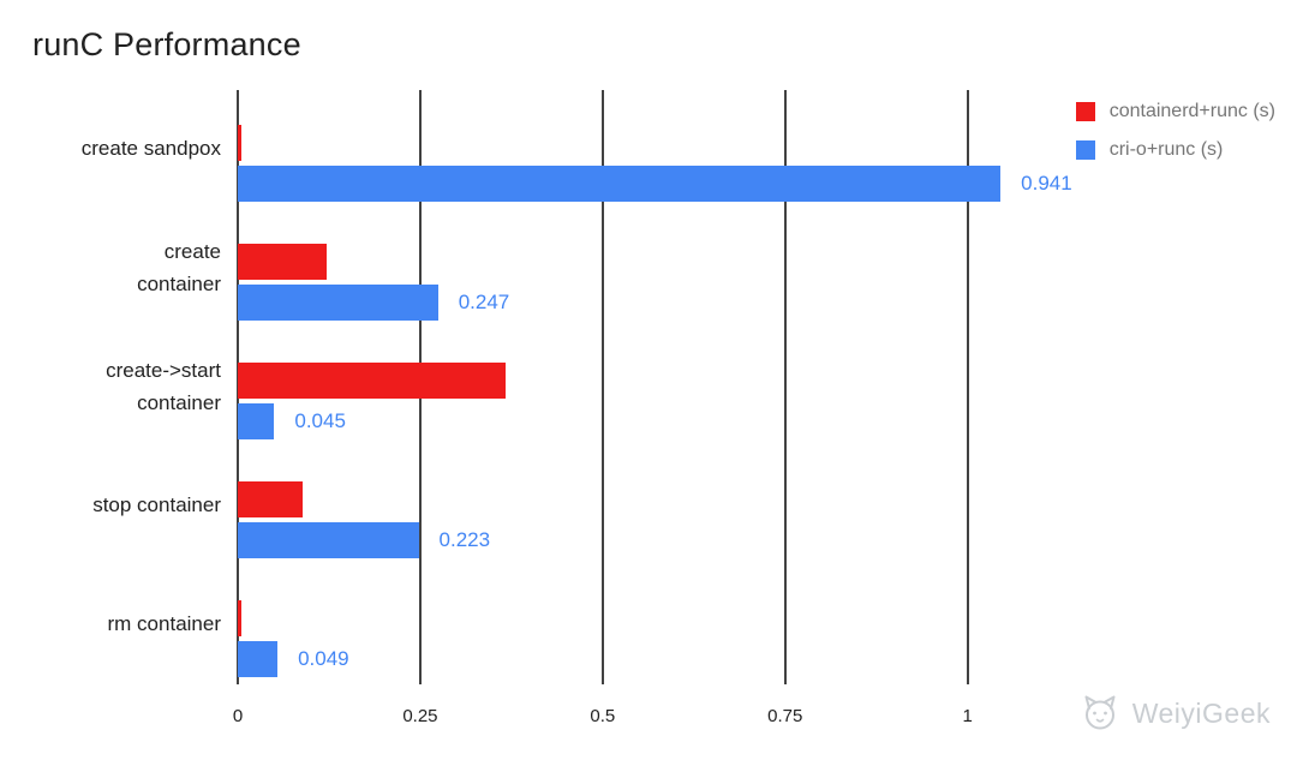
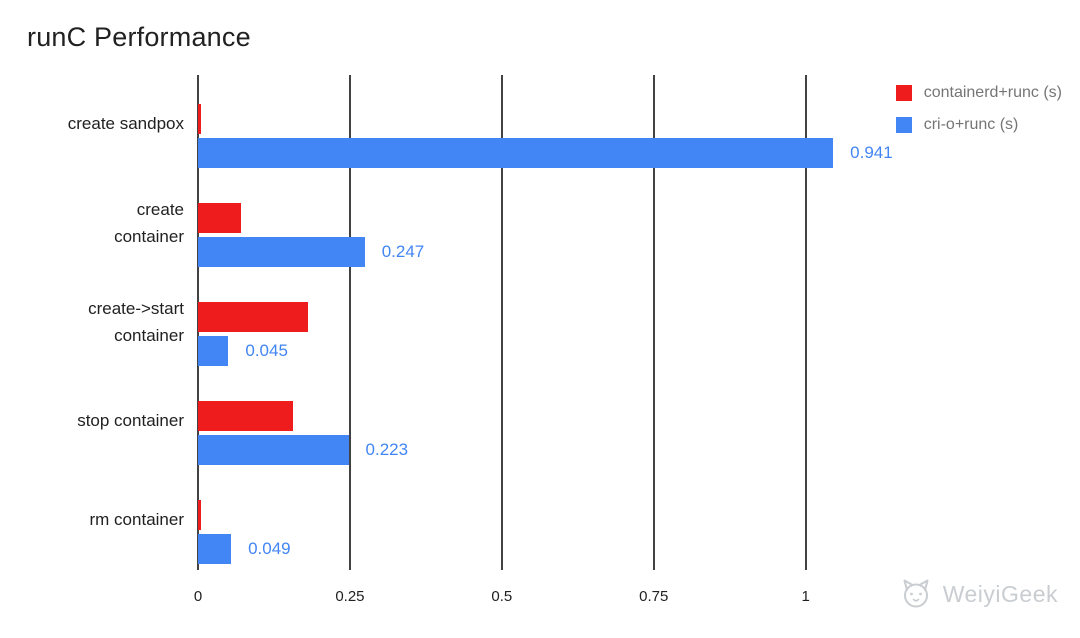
containerd+runc (s)/create container: 0.11 -> 0.06
containerd+runc (s)/create->start container: 0.33 -> 0.16
containerd+runc (s)/stop container: 0.08 -> 0.14
